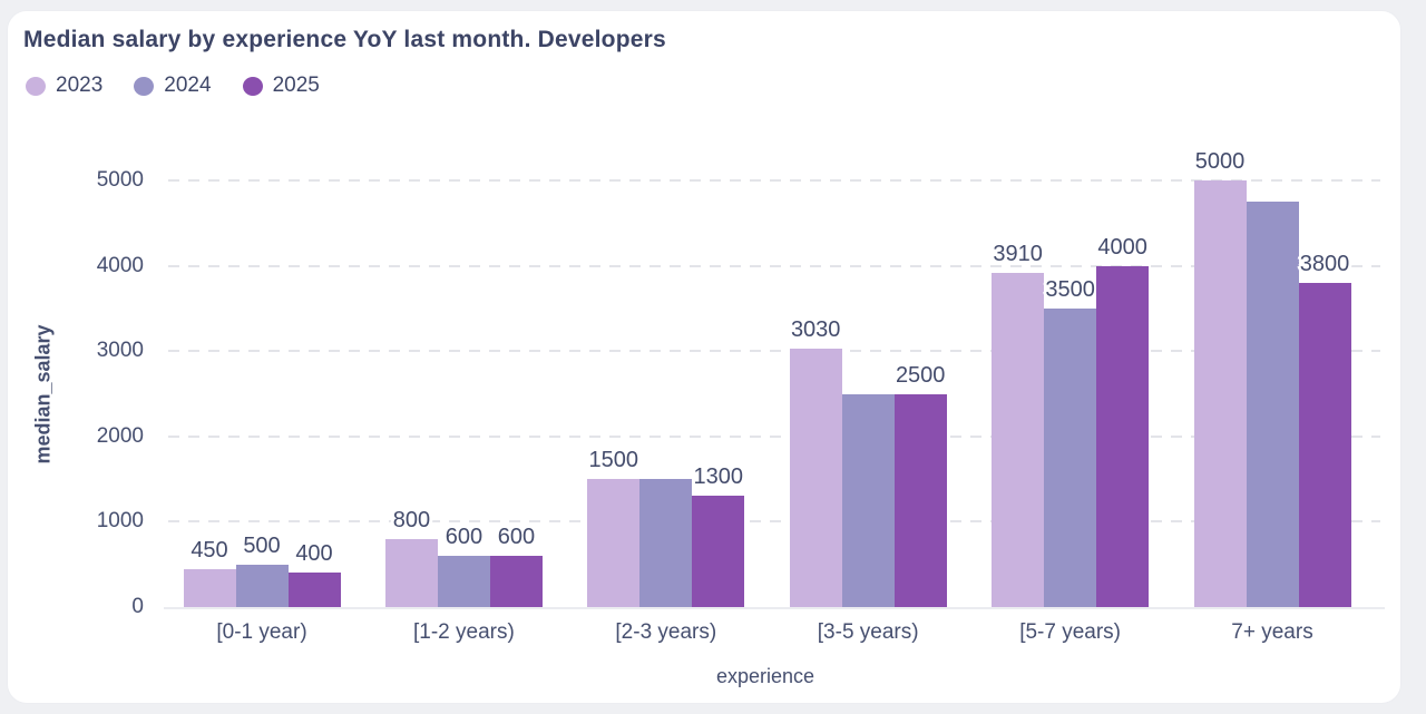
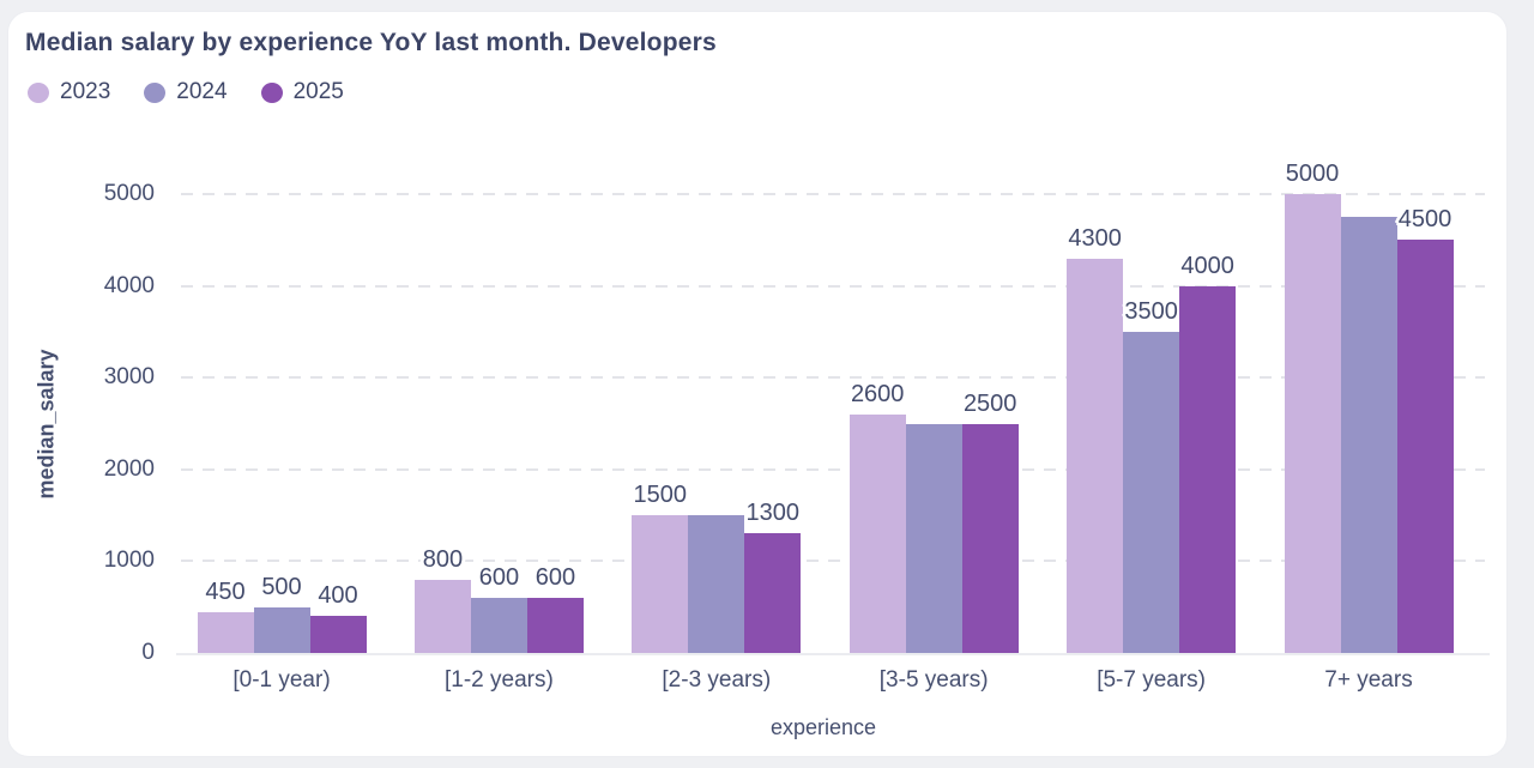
2023/[3-5 years): 3030 -> 2600
2023/[5-7 years): 3910 -> 4300
2025/7+ years: 3800 -> 4500
